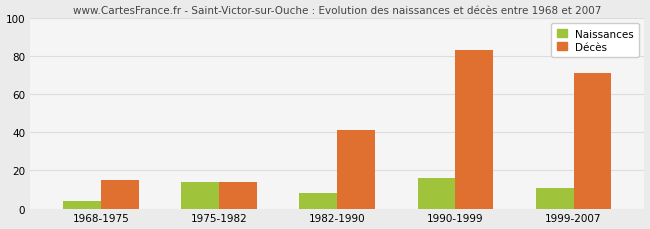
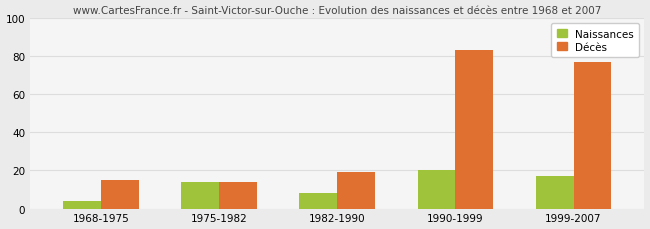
Décès/1982-1990: 41 -> 19
Naissances/1990-1999: 16 -> 20
Naissances/1999-2007: 11 -> 17
Décès/1999-2007: 71 -> 77
